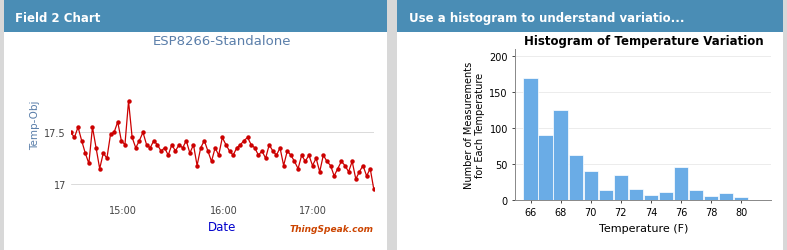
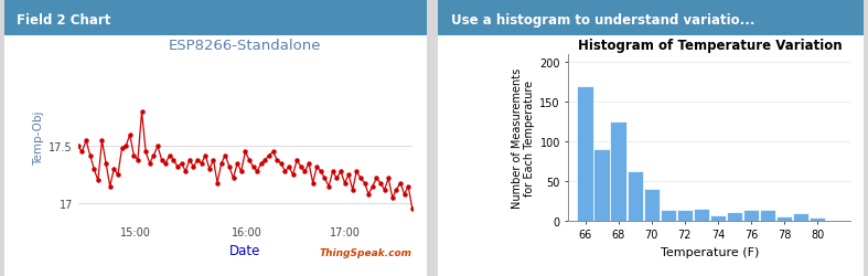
Histogram of Temperature Variation/72: 34 -> 13
Histogram of Temperature Variation/76: 46 -> 13
